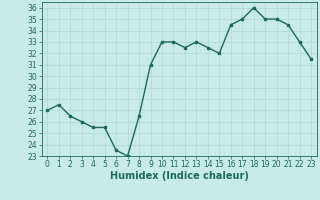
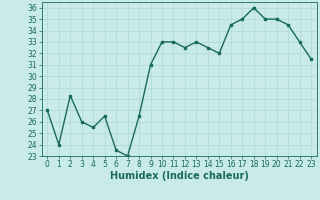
1: 27.5 -> 24.0
2: 26.5 -> 28.3
5: 25.5 -> 26.5
